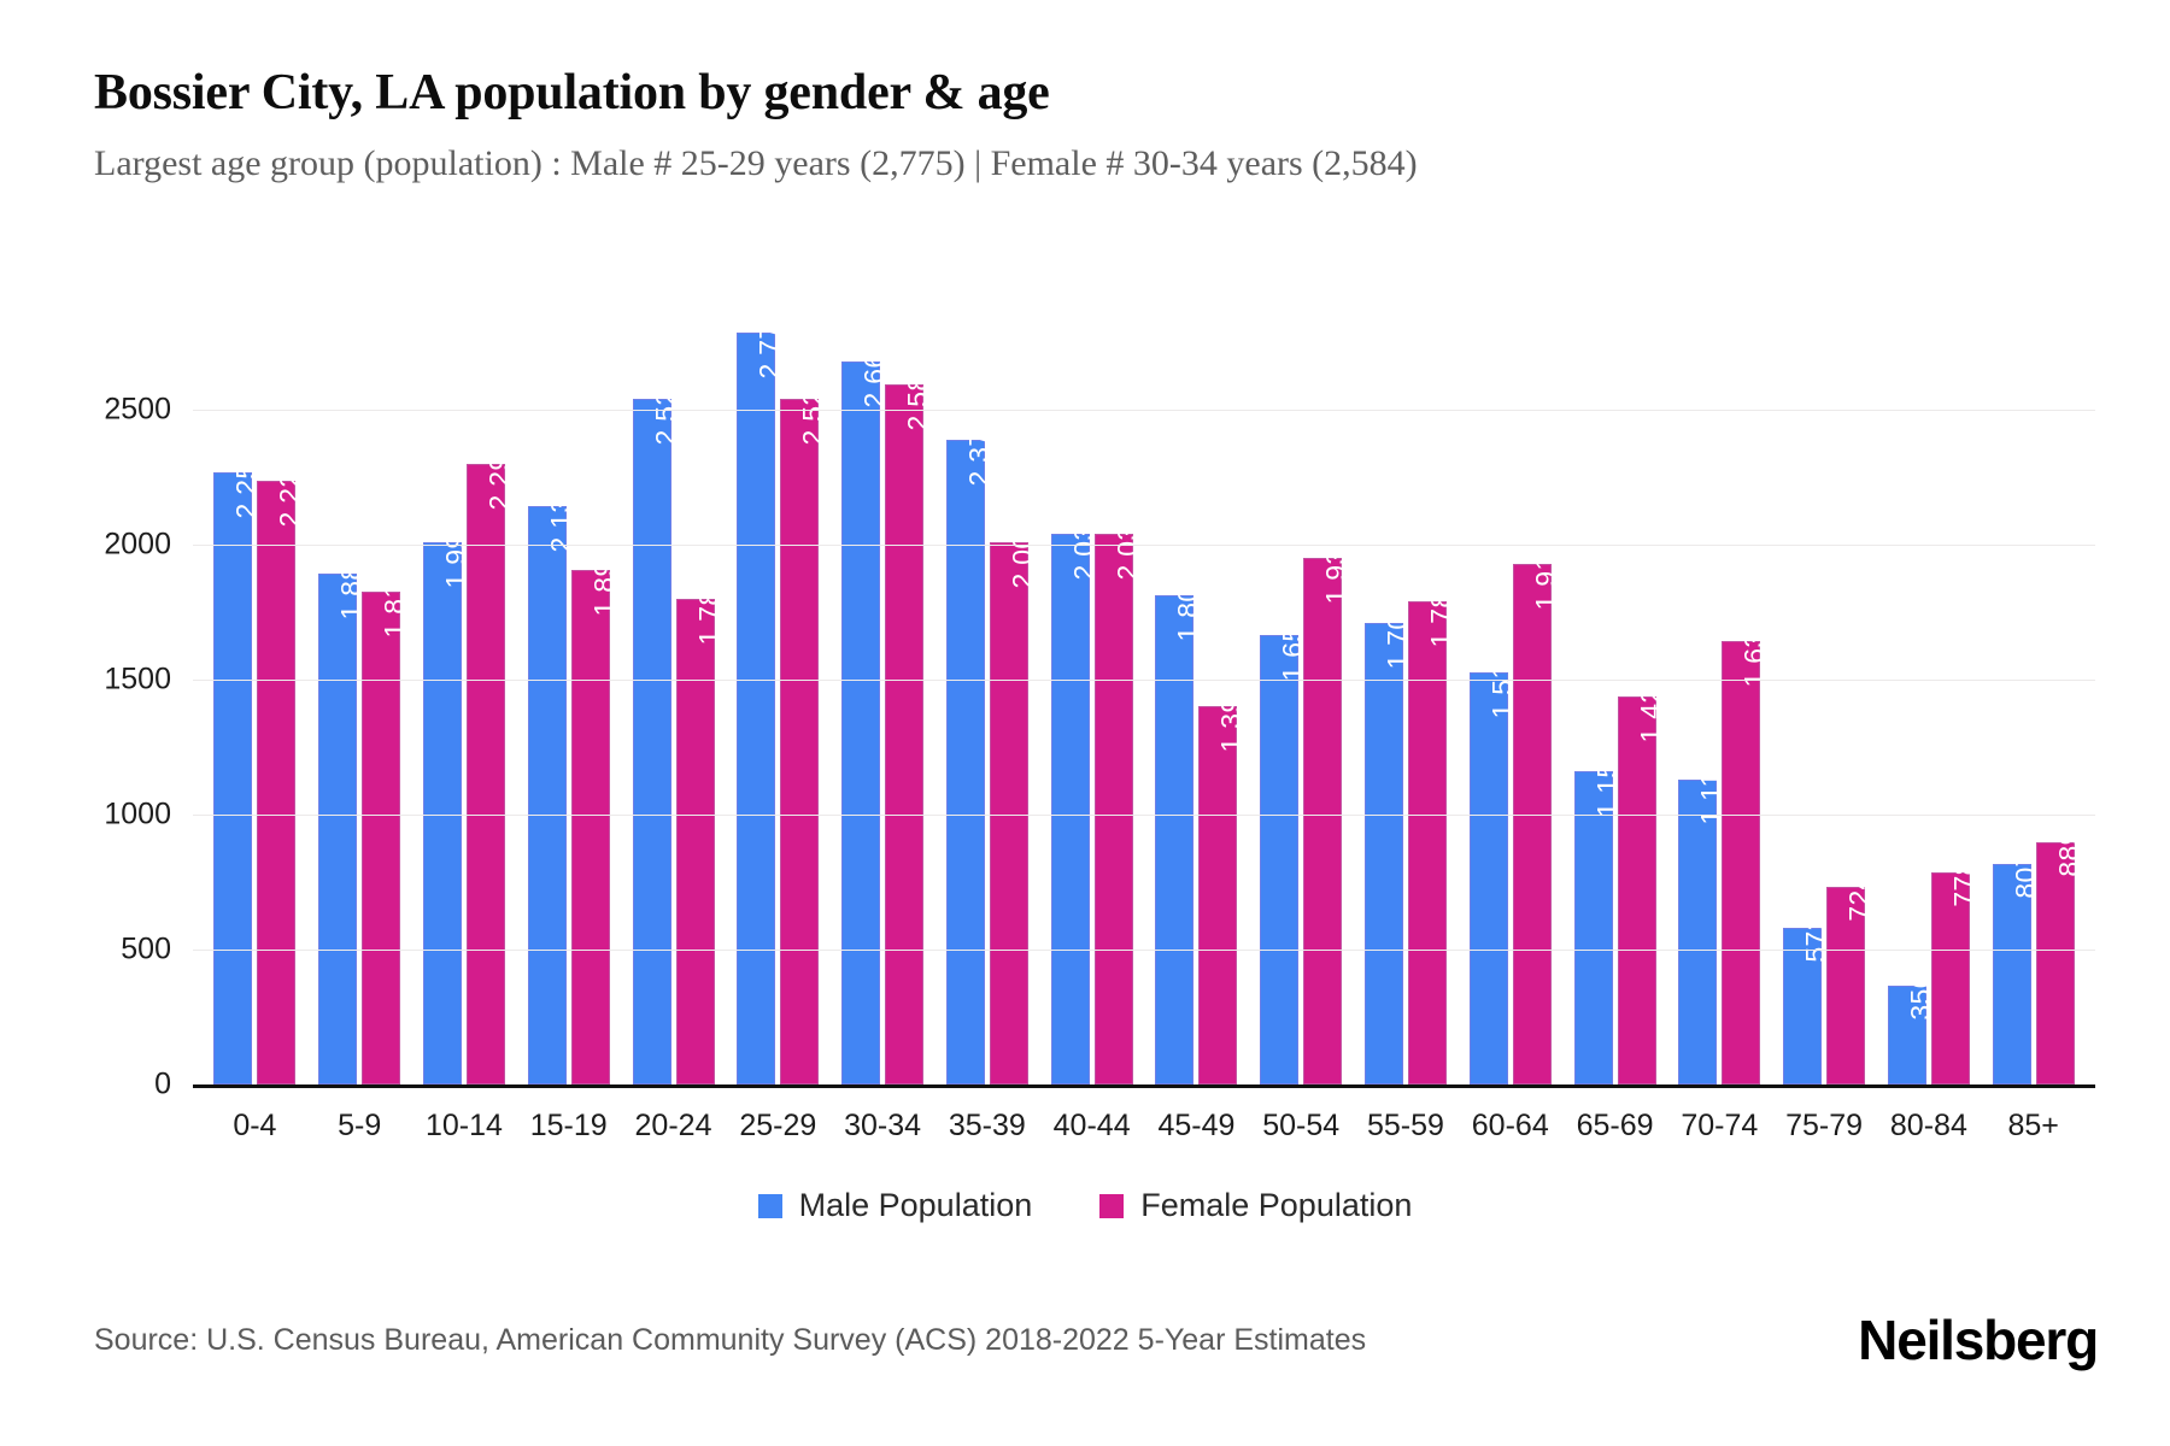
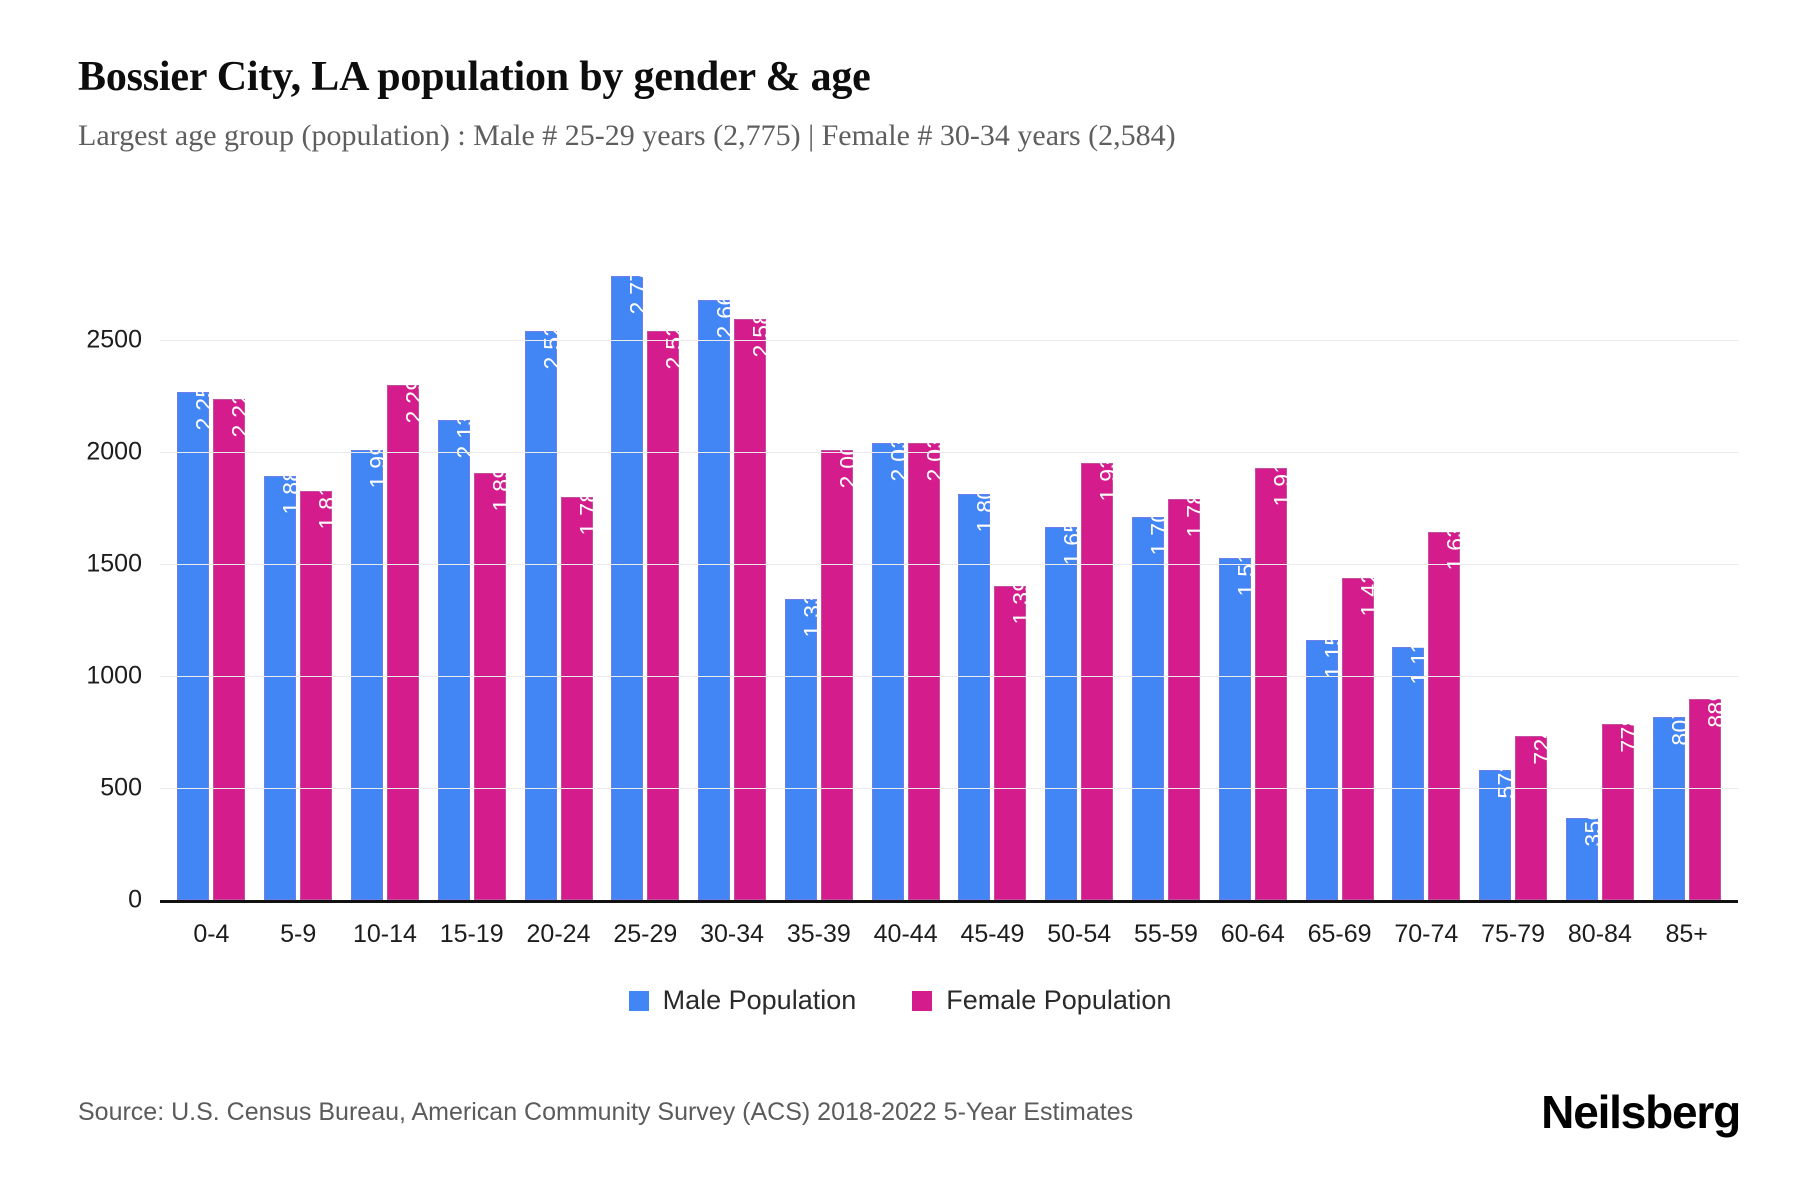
Male Population/35-39: 2,379 -> 1,335
